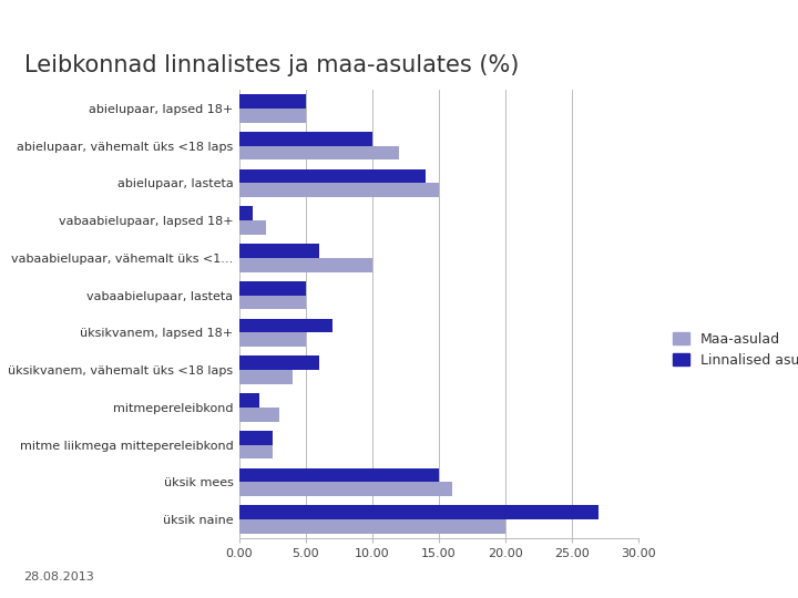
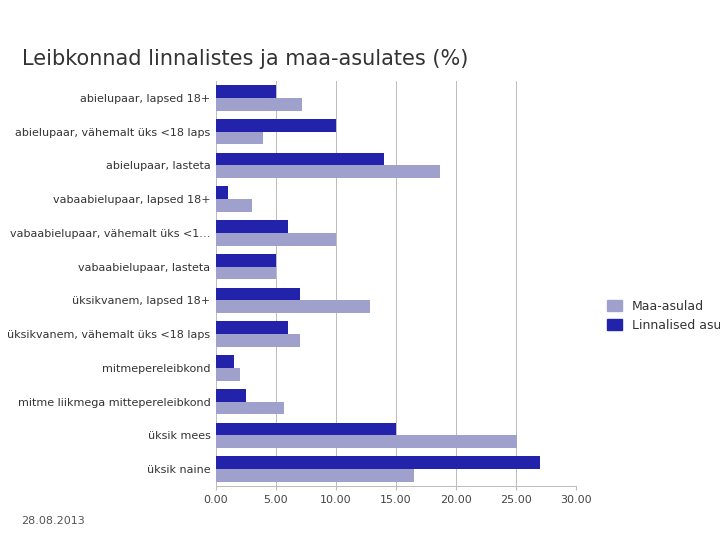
Maa-asulad/abielupaar, lapsed 18+: 5.0 -> 7.2
Maa-asulad/abielupaar, vähemalt üks <18 laps: 12.0 -> 3.9
Maa-asulad/abielupaar, lasteta: 15.0 -> 18.7
Maa-asulad/vabaabielupaar, lapsed 18+: 2.0 -> 3.0
Maa-asulad/üksikvanem, lapsed 18+: 5.0 -> 12.8
Maa-asulad/üksikvanem, vähemalt üks <18 laps: 4.0 -> 7.0
Maa-asulad/mitmepereleibkond: 3.0 -> 2.0
Maa-asulad/mitme liikmega mittepereleibkond: 2.5 -> 5.7
Maa-asulad/üksik mees: 16.0 -> 25.1
Maa-asulad/üksik naine: 20.0 -> 16.5
